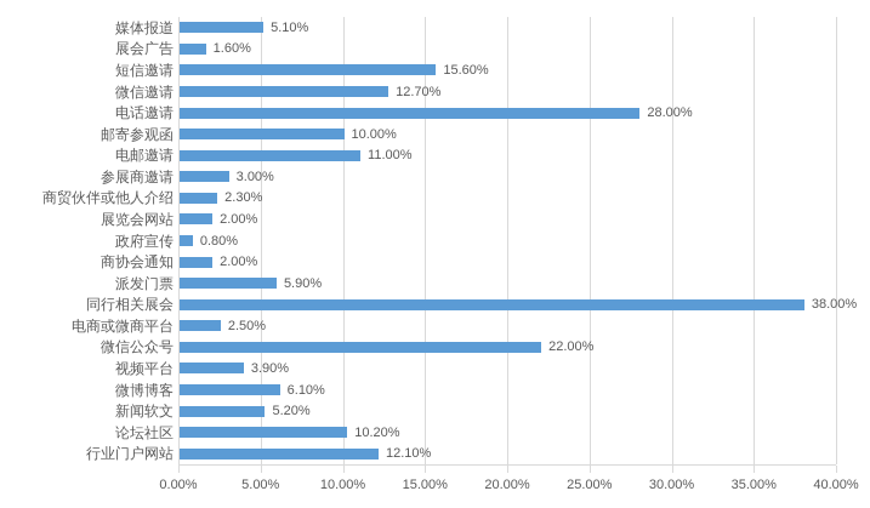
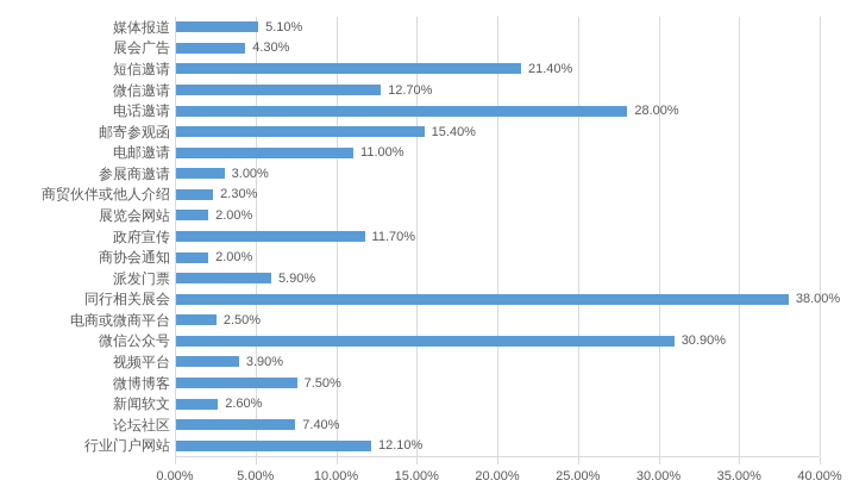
展会广告: 1.60% -> 4.30%
短信邀请: 15.60% -> 21.40%
邮寄参观函: 10.00% -> 15.40%
政府宣传: 0.80% -> 11.70%
微信公众号: 22.00% -> 30.90%
微博博客: 6.10% -> 7.50%
新闻软文: 5.20% -> 2.60%
论坛社区: 10.20% -> 7.40%
